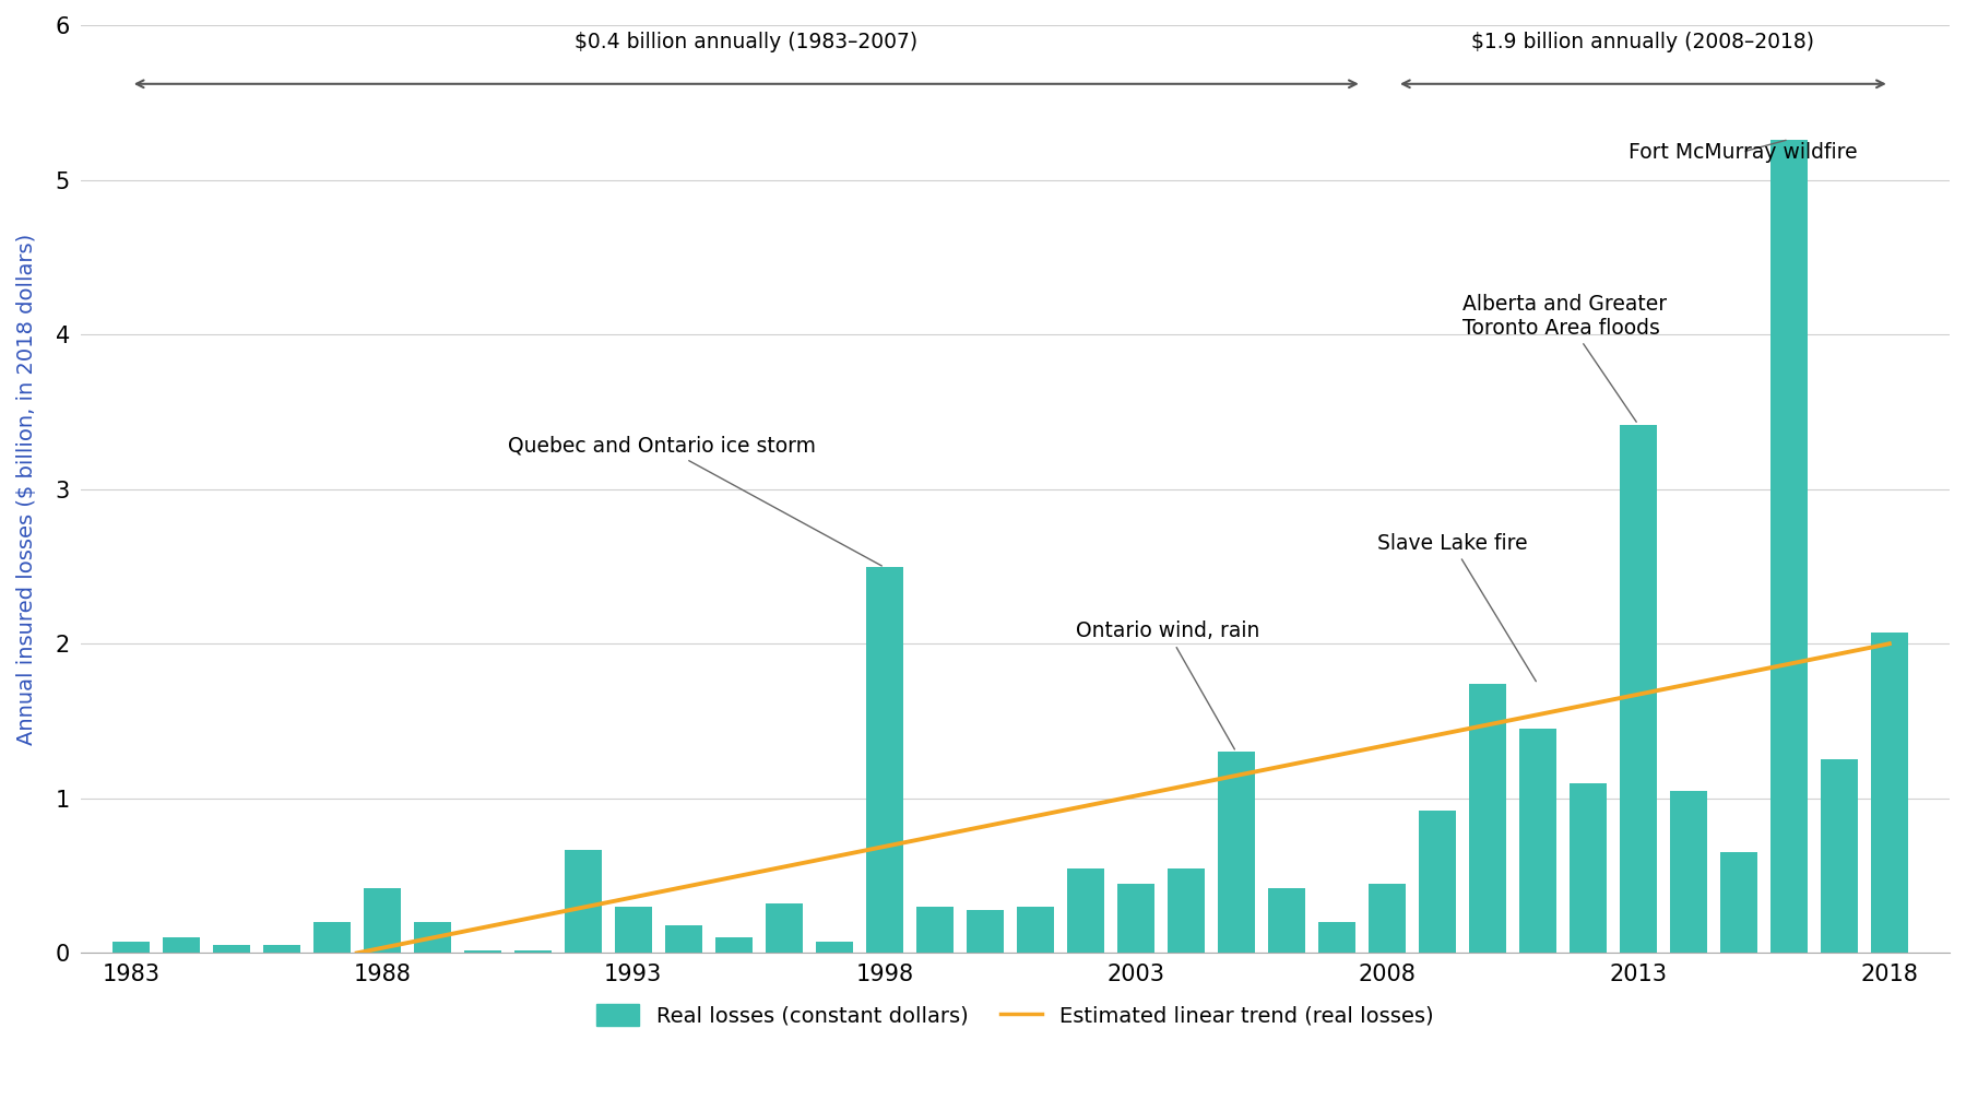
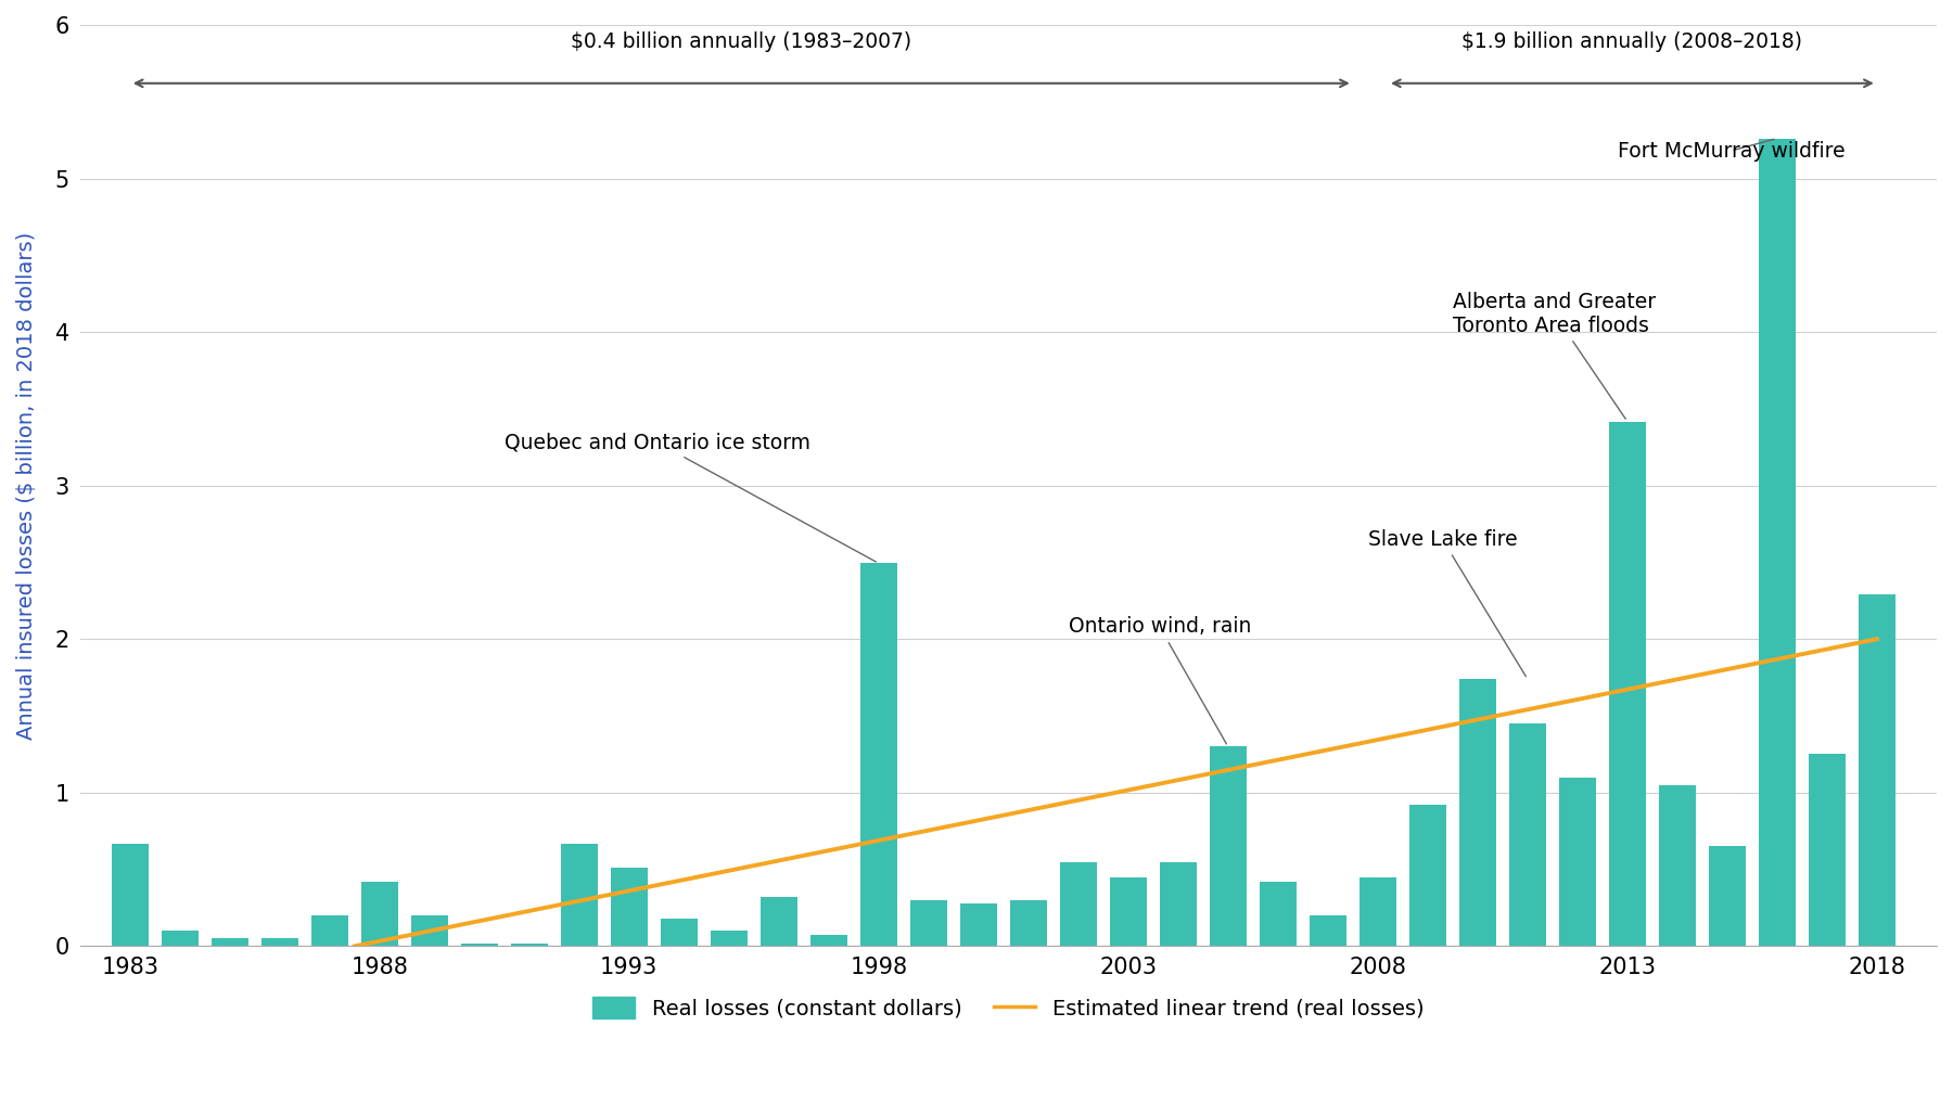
1983: 0.07 -> 0.67
1993: 0.30 -> 0.51
2018: 2.07 -> 2.29
